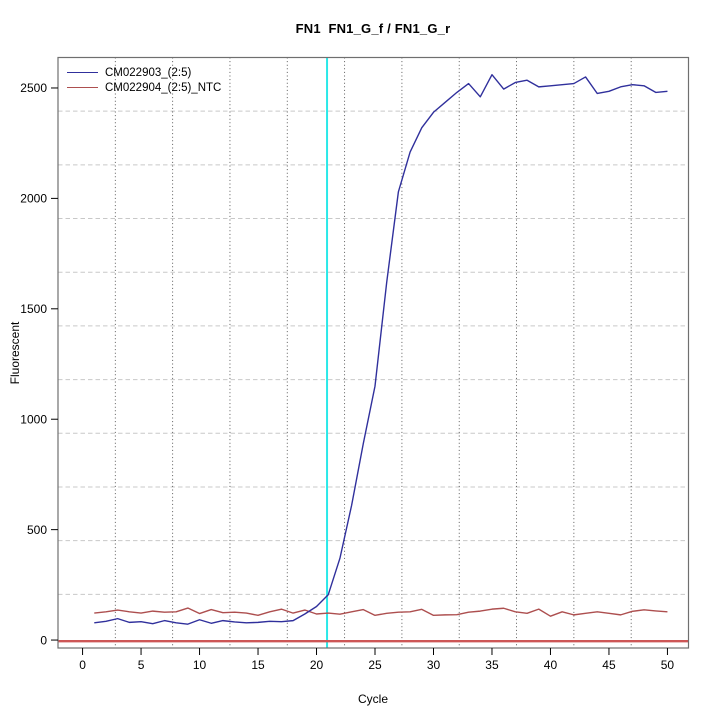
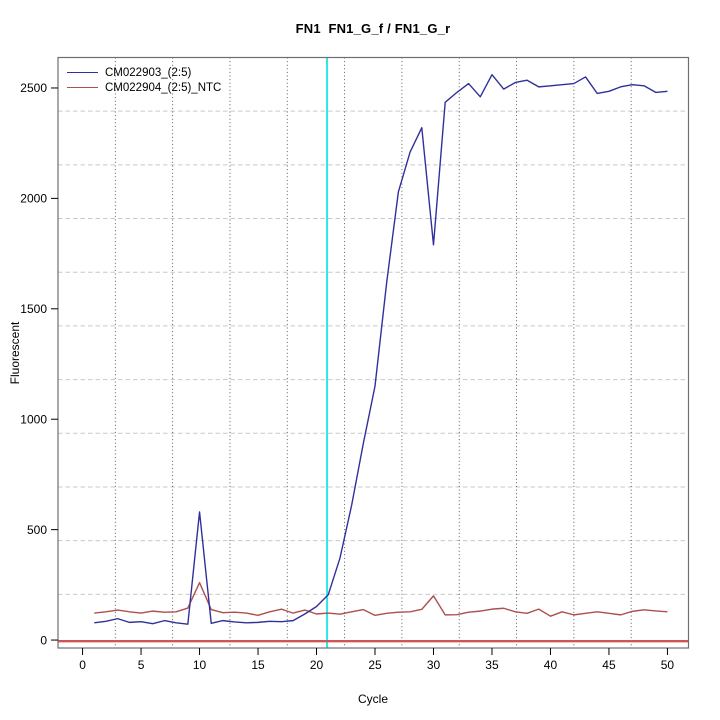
CM022903_(2:5)/10: 90 -> 580
CM022904_(2:5)_NTC/10: 120 -> 260
CM022903_(2:5)/30: 2390 -> 1790
CM022904_(2:5)_NTC/30: 110 -> 200
